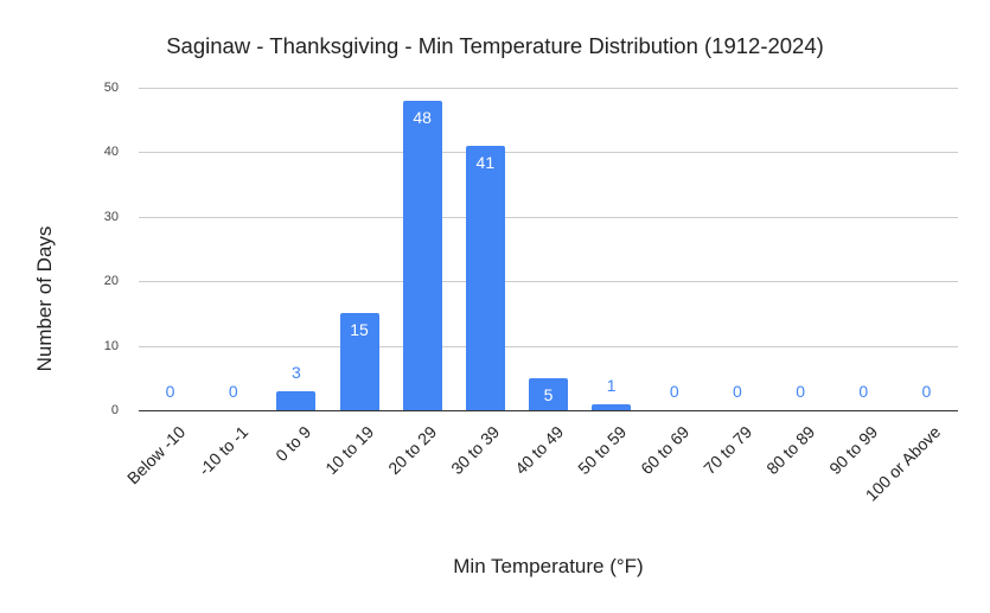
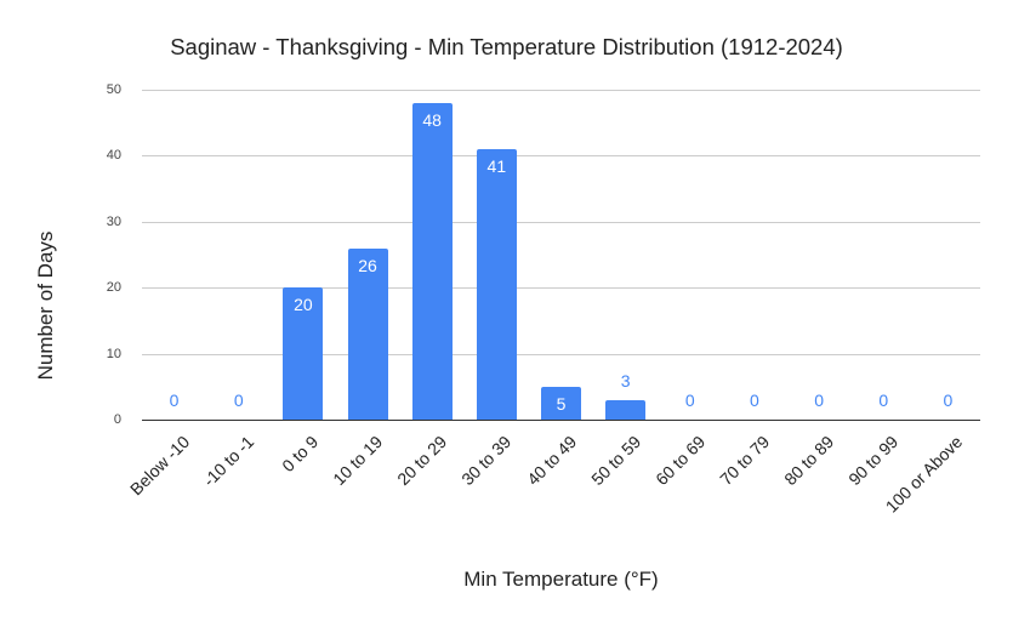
0 to 9: 3 -> 20
10 to 19: 15 -> 26
50 to 59: 1 -> 3
